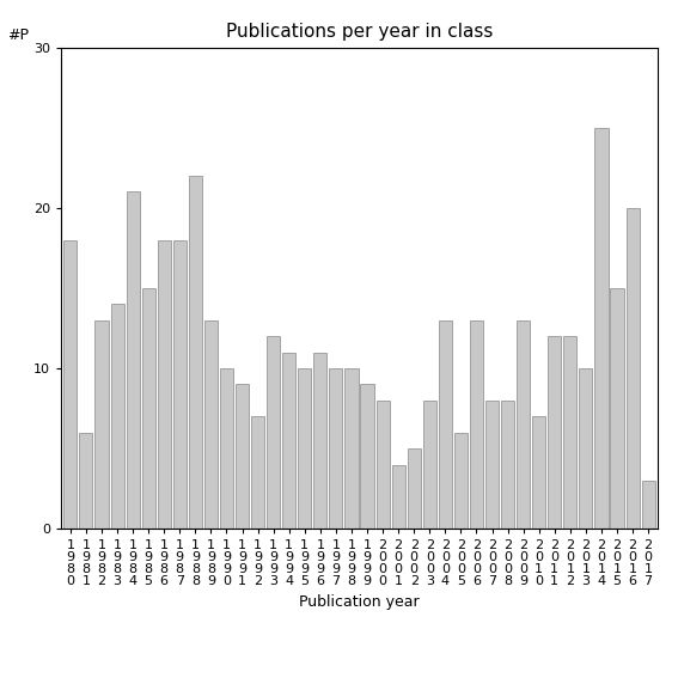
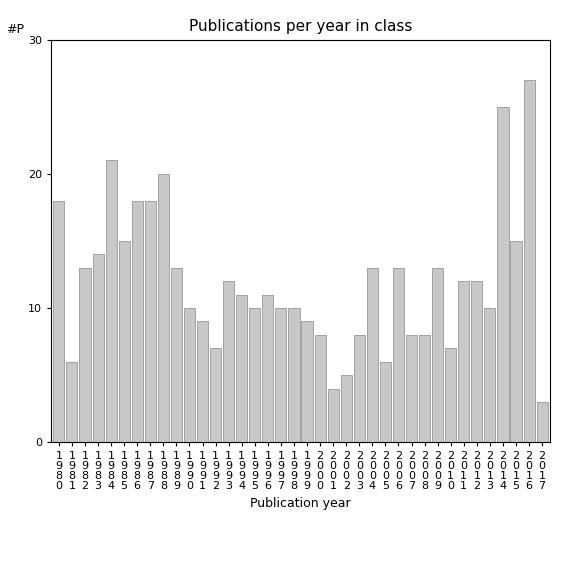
1 9 8 8: 22 -> 20
2 0 1 6: 20 -> 27
